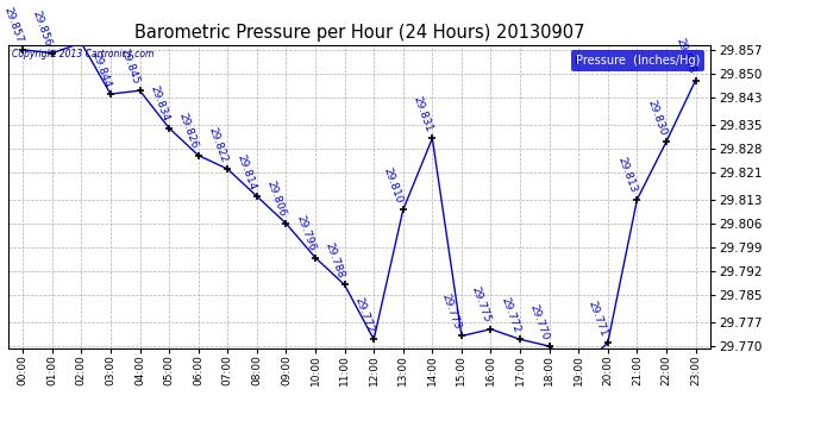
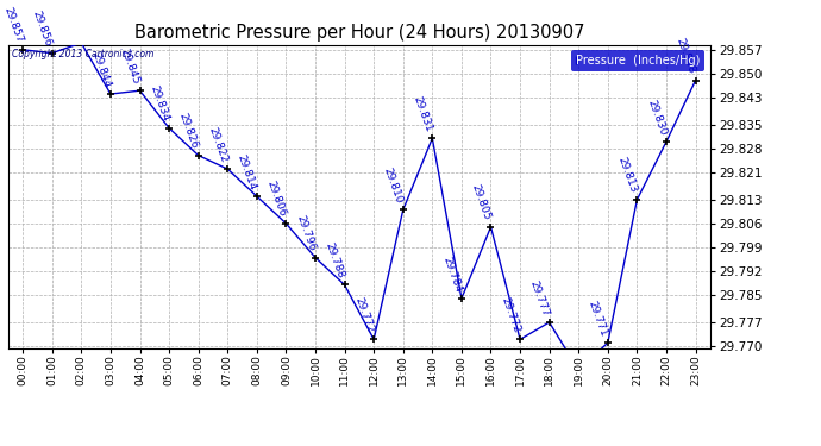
15:00: 29.773 -> 29.784
16:00: 29.775 -> 29.805
18:00: 29.770 -> 29.777
